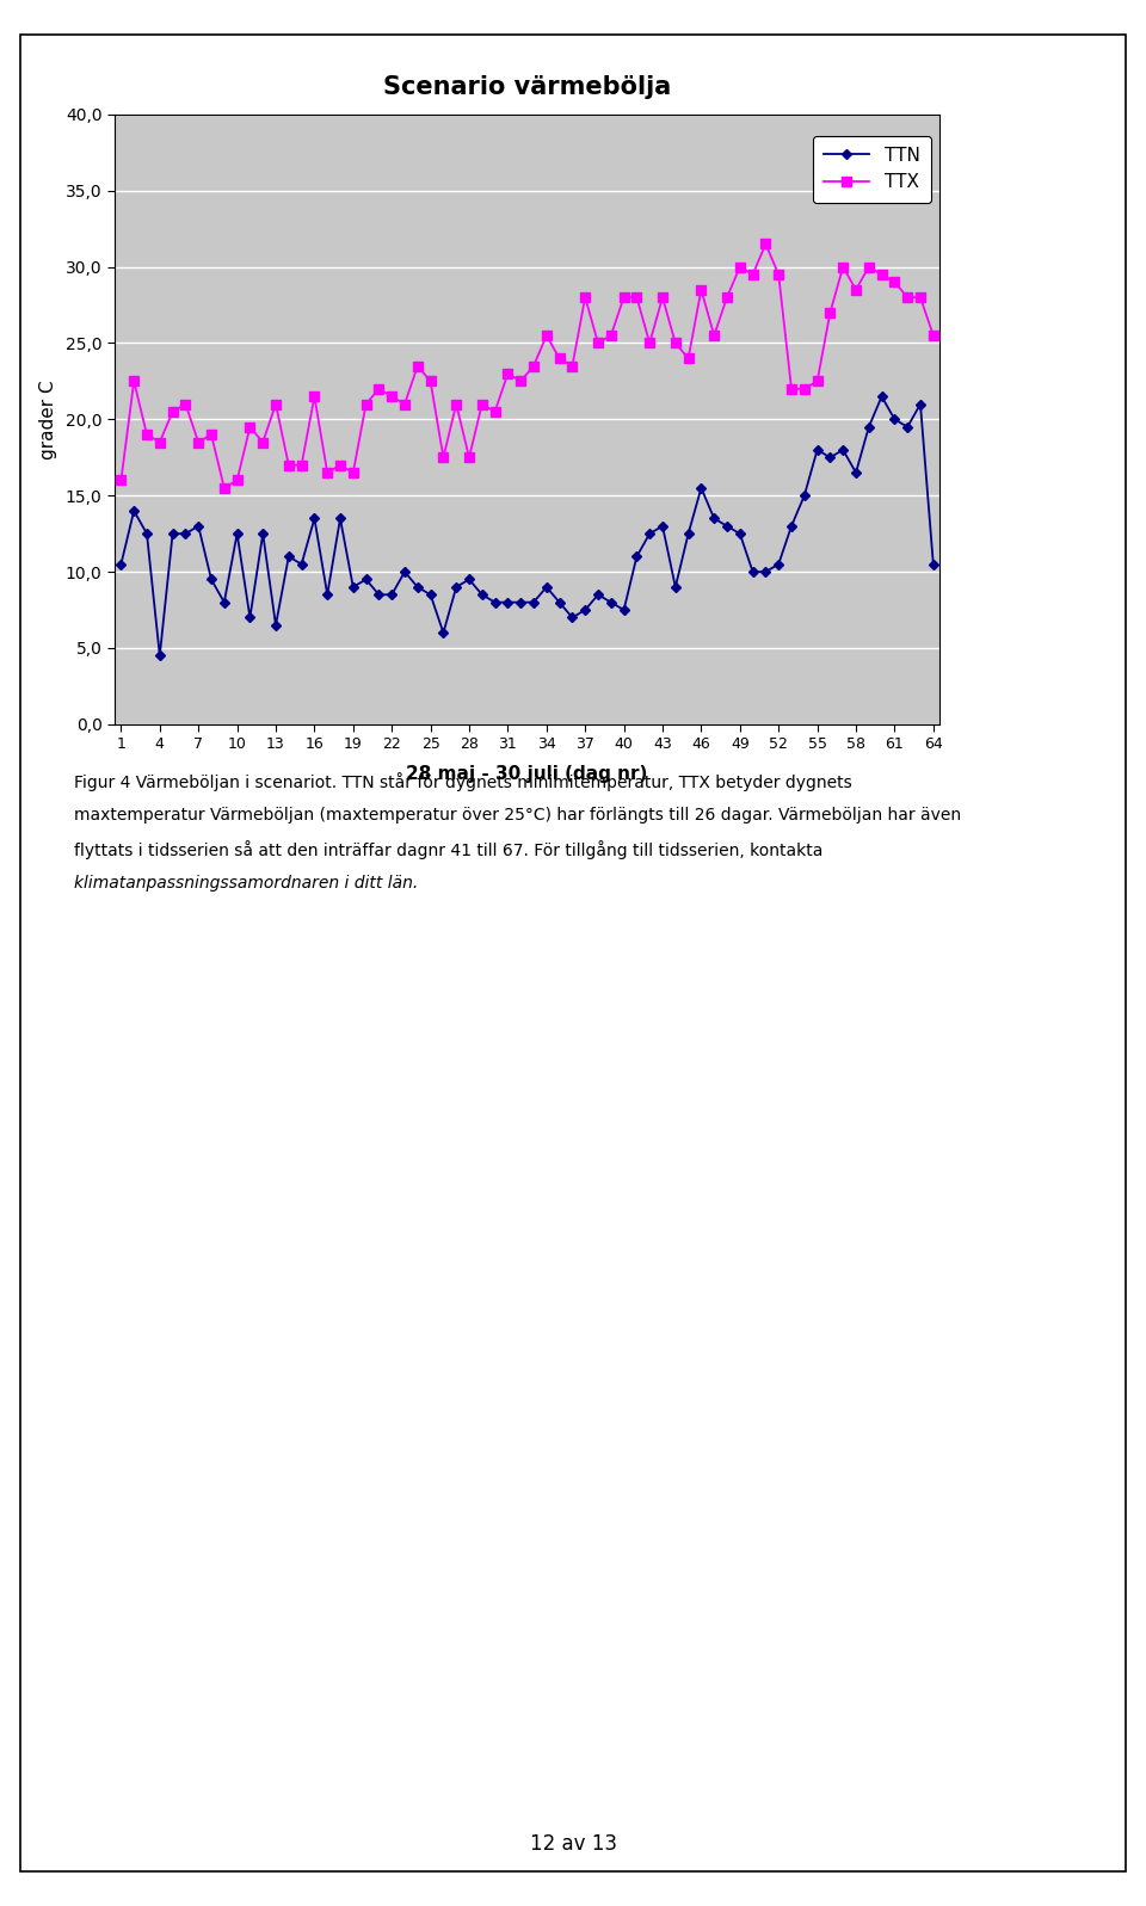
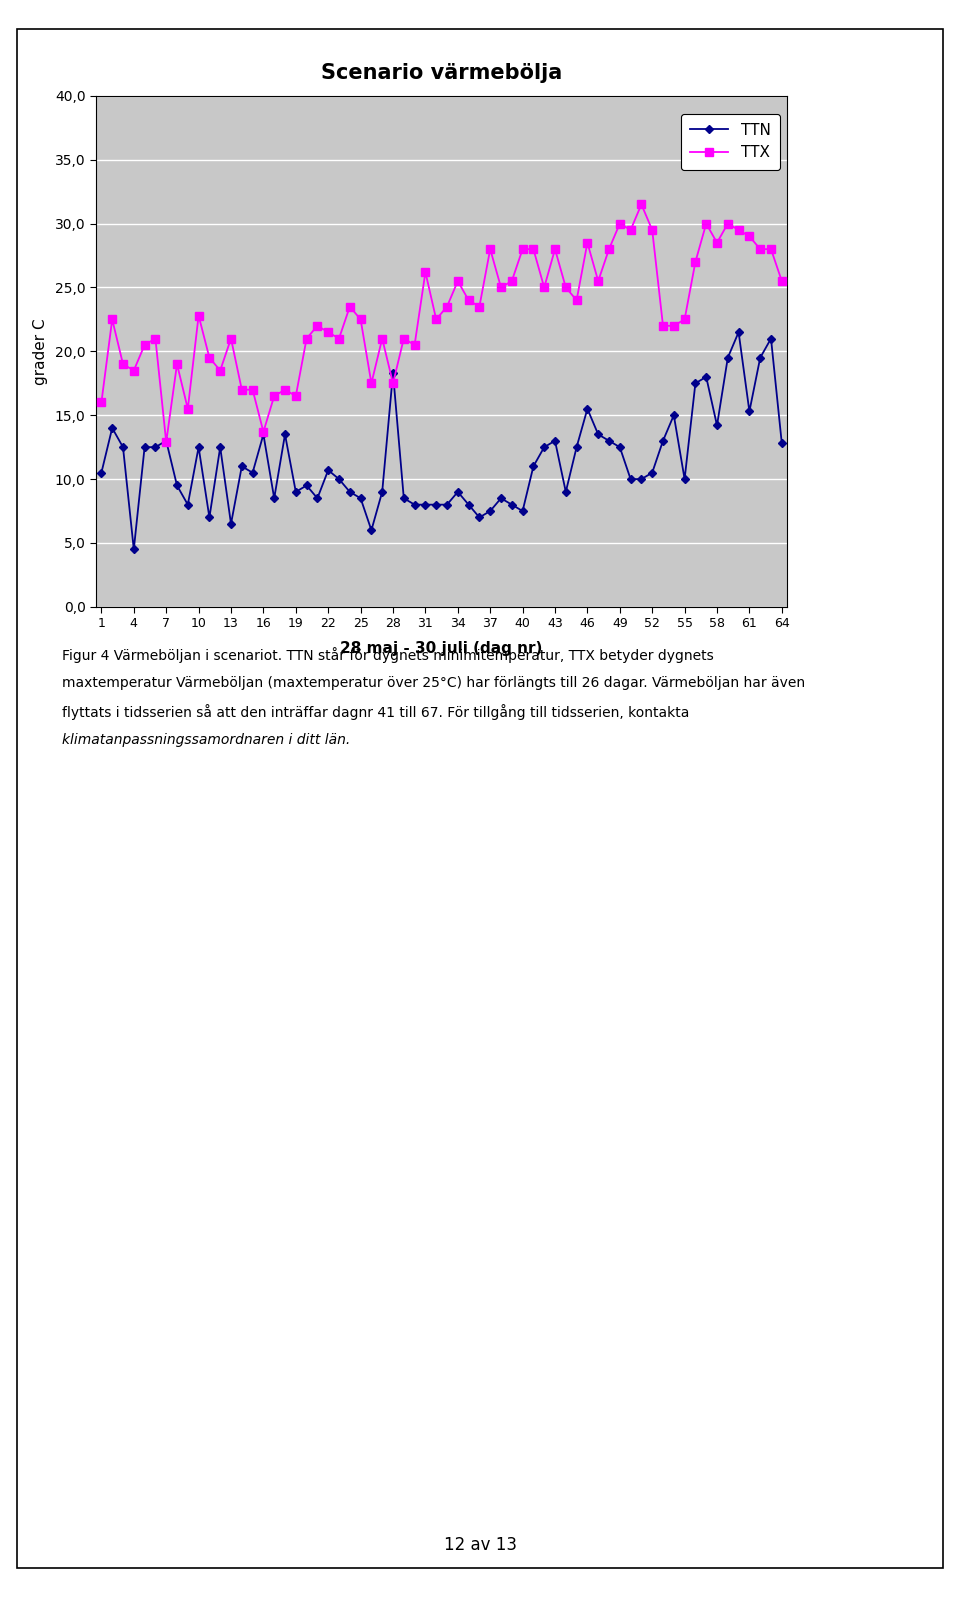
TTX/7: 18,5 -> 12,9
TTX/10: 16,0 -> 22,8
TTX/16: 21,5 -> 13,7
TTN/22: 8,5 -> 10,7
TTN/28: 9,5 -> 18,3
TTX/31: 23,0 -> 26,2
TTN/55: 18,0 -> 10,0
TTN/58: 16,5 -> 14,2
TTN/61: 20,0 -> 15,3
TTN/64: 10,5 -> 12,8
